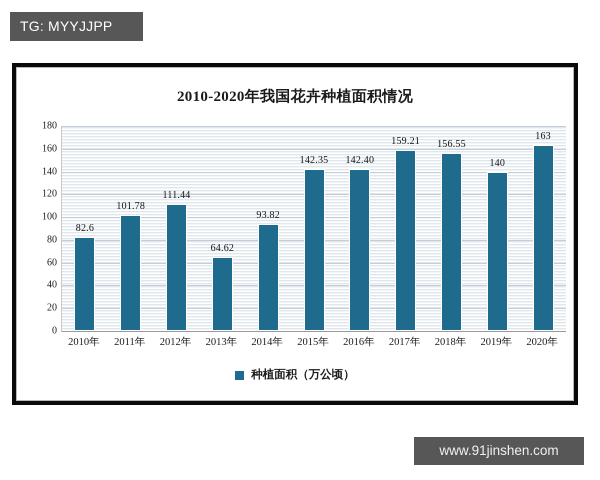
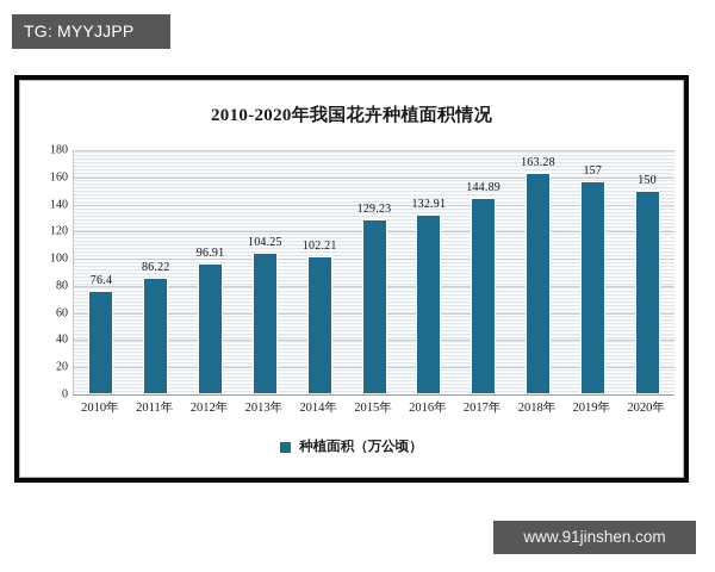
2010年: 82.6 -> 76.4
2011年: 101.78 -> 86.22
2012年: 111.44 -> 96.91
2013年: 64.62 -> 104.25
2014年: 93.82 -> 102.21
2015年: 142.35 -> 129.23
2016年: 142.40 -> 132.91
2017年: 159.21 -> 144.89
2018年: 156.55 -> 163.28
2019年: 140 -> 157
2020年: 163 -> 150
